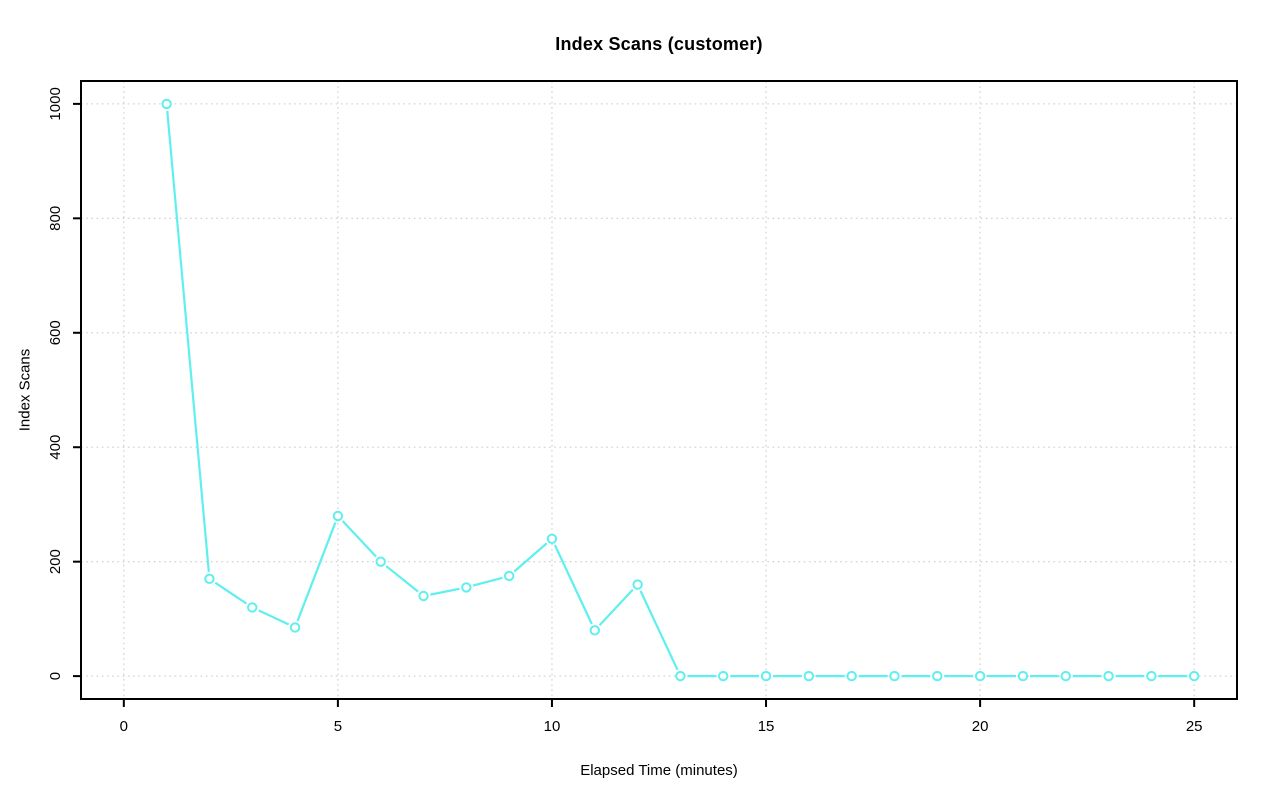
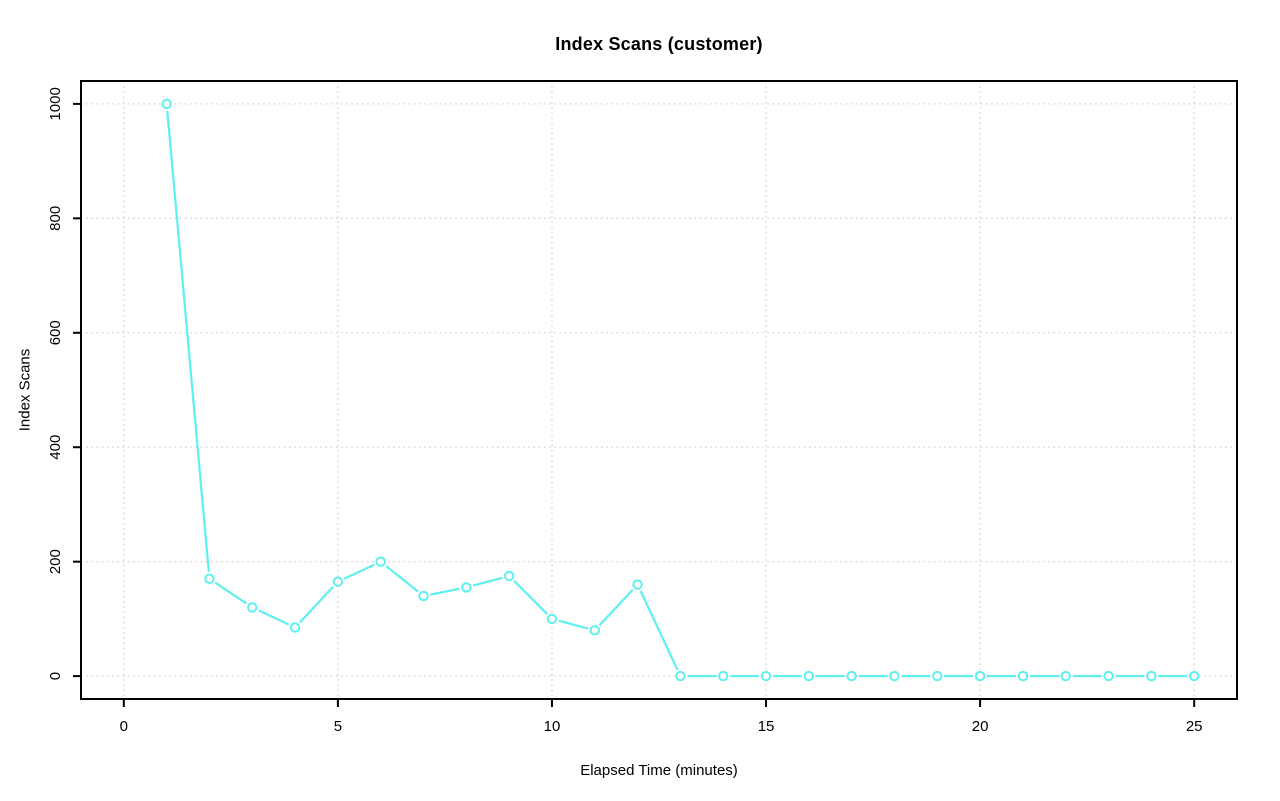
5: 280 -> 160
10: 240 -> 100
